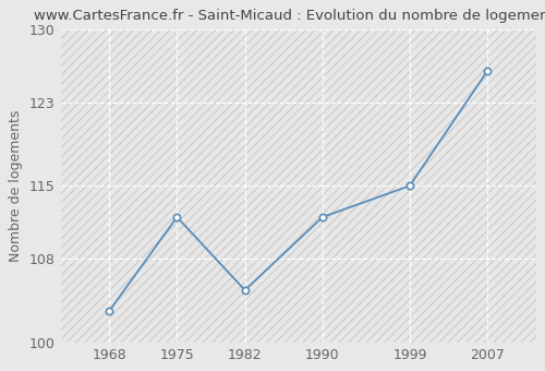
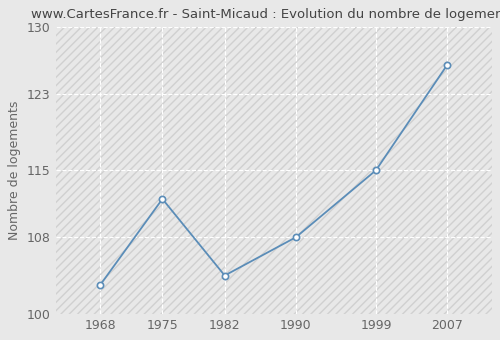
1982: 105 -> 104
1990: 112 -> 108
